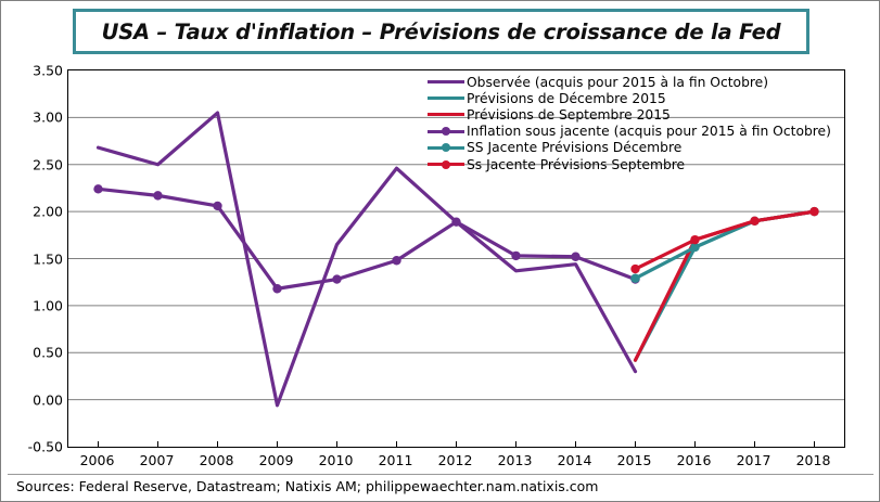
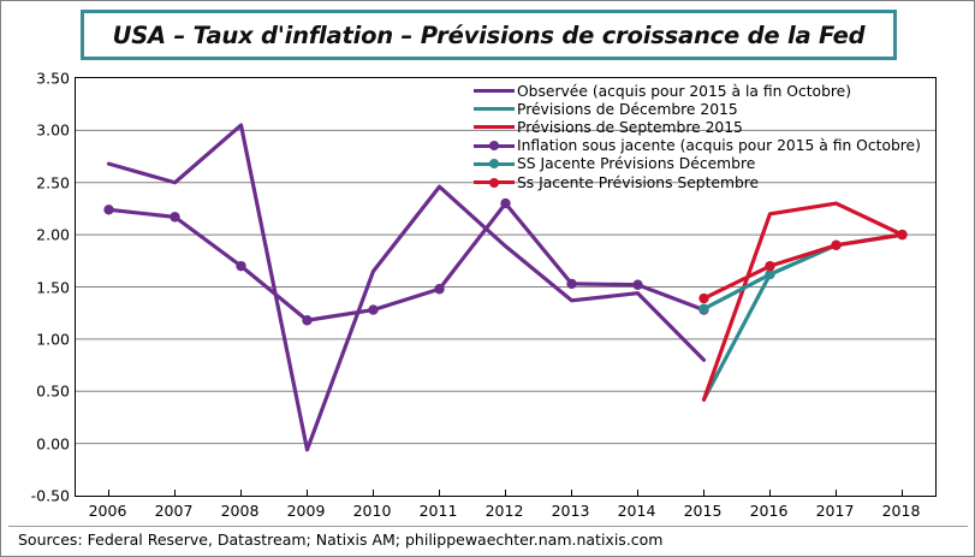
Inflation sous jacente (acquis pour 2015 à fin Octobre)/2008: 2.1 -> 1.7
Inflation sous jacente (acquis pour 2015 à fin Octobre)/2012: 1.9 -> 2.3
Observée (acquis pour 2015 à la fin Octobre)/2015: 0.3 -> 0.8
Prévisions de Septembre 2015/2016: 1.7 -> 2.2
Prévisions de Septembre 2015/2017: 1.9 -> 2.3
